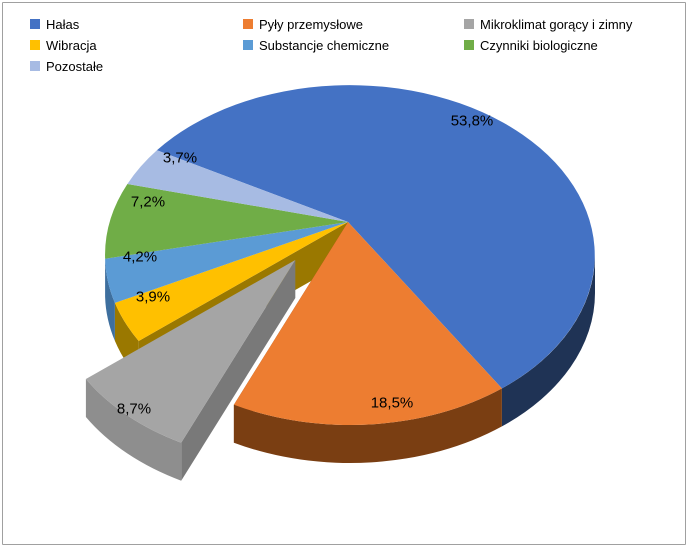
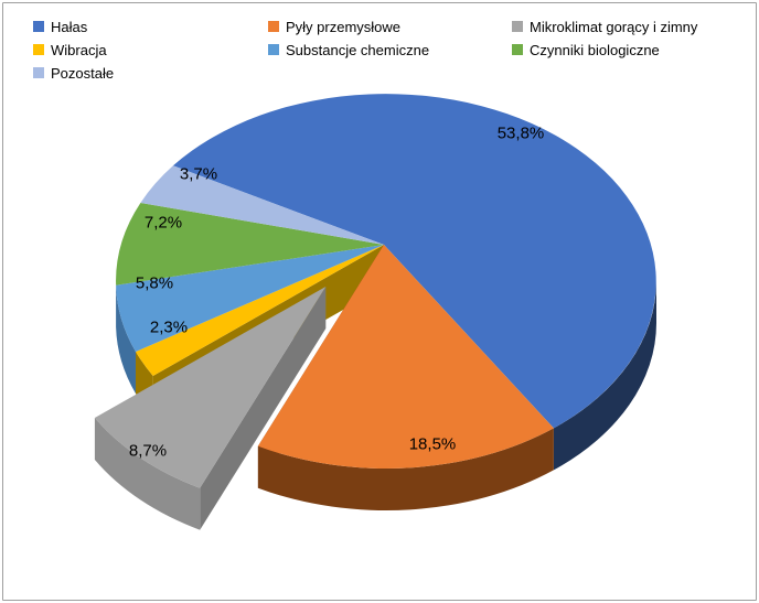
Wibracja: 3,9% -> 2,3%
Substancje chemiczne: 4,2% -> 5,8%
